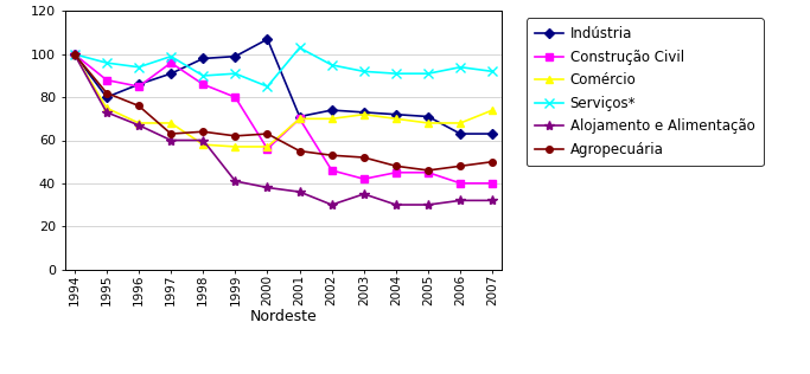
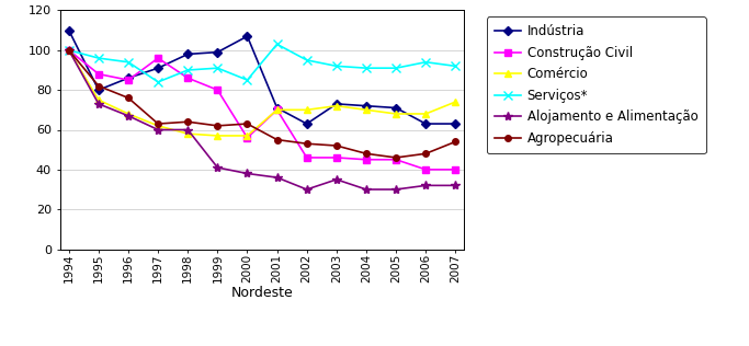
Indústria/1994: 100 -> 110
Comércio/1997: 68 -> 62
Serviços*/1997: 99 -> 84
Indústria/2002: 74 -> 63
Construção Civil/2003: 42 -> 46
Agropecuária/2007: 50 -> 54
